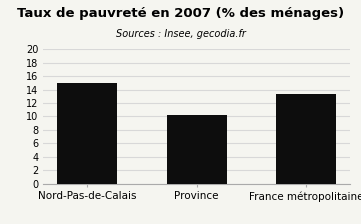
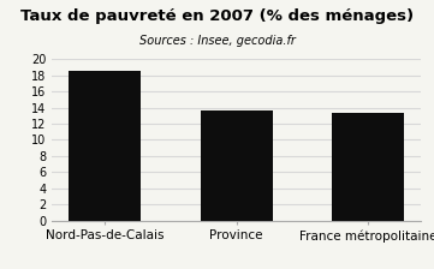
Nord-Pas-de-Calais: 15.0 -> 18.5
Province: 10.2 -> 13.7
